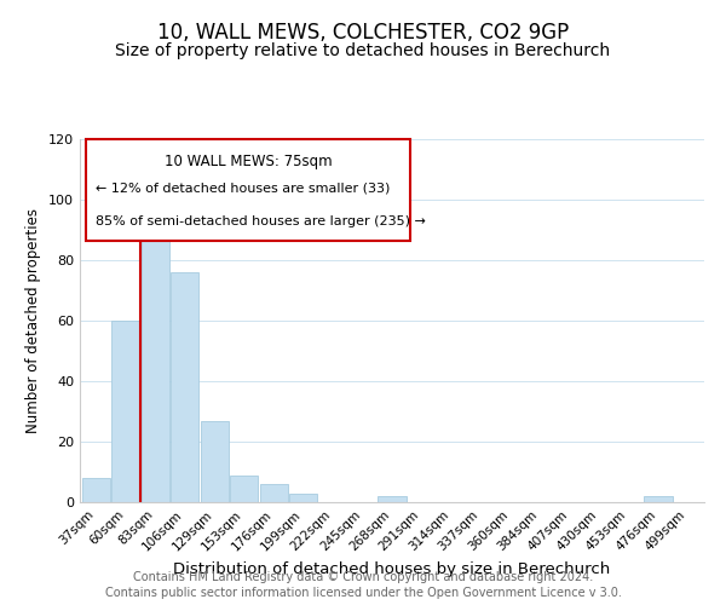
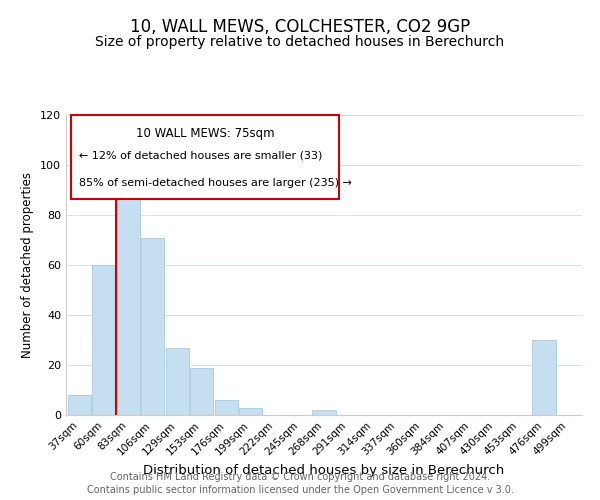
106sqm: 76 -> 71
153sqm: 9 -> 19
476sqm: 2 -> 30
